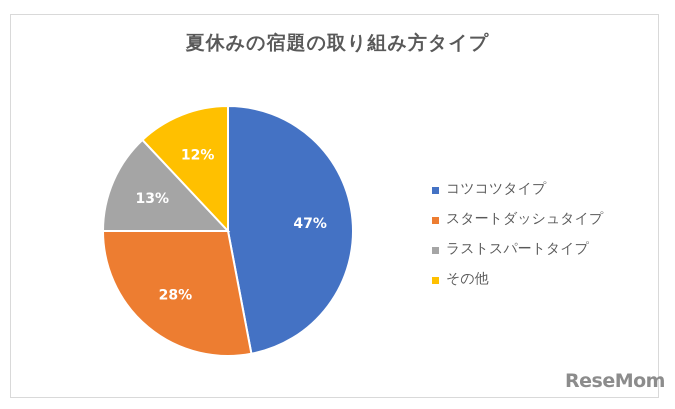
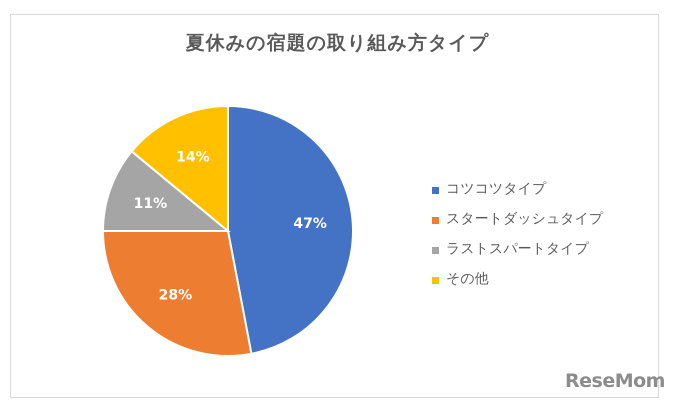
ラストスパートタイプ: 13% -> 11%
その他: 12% -> 14%
